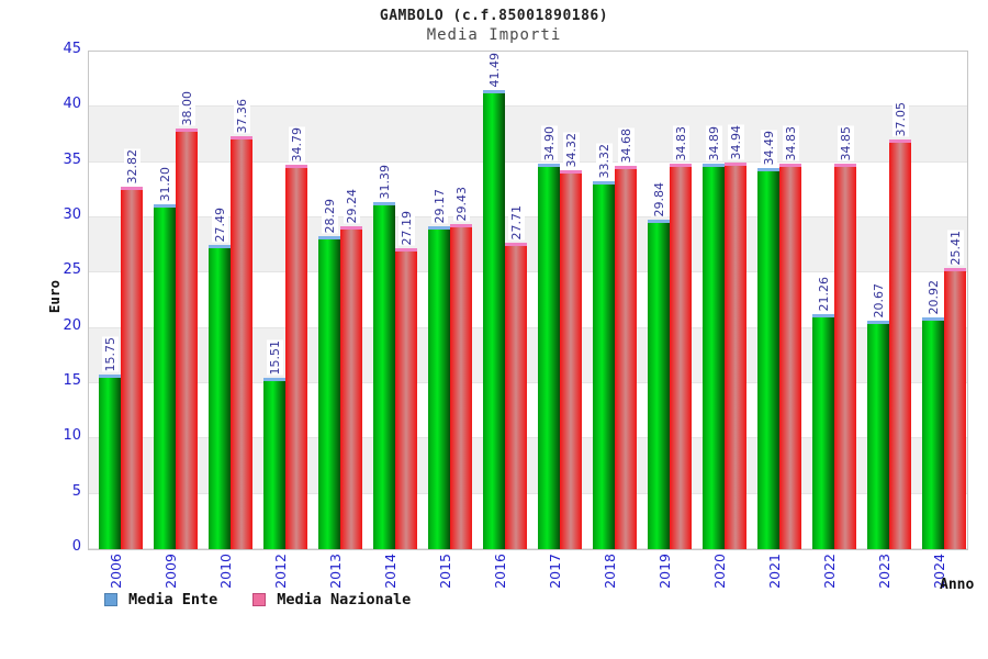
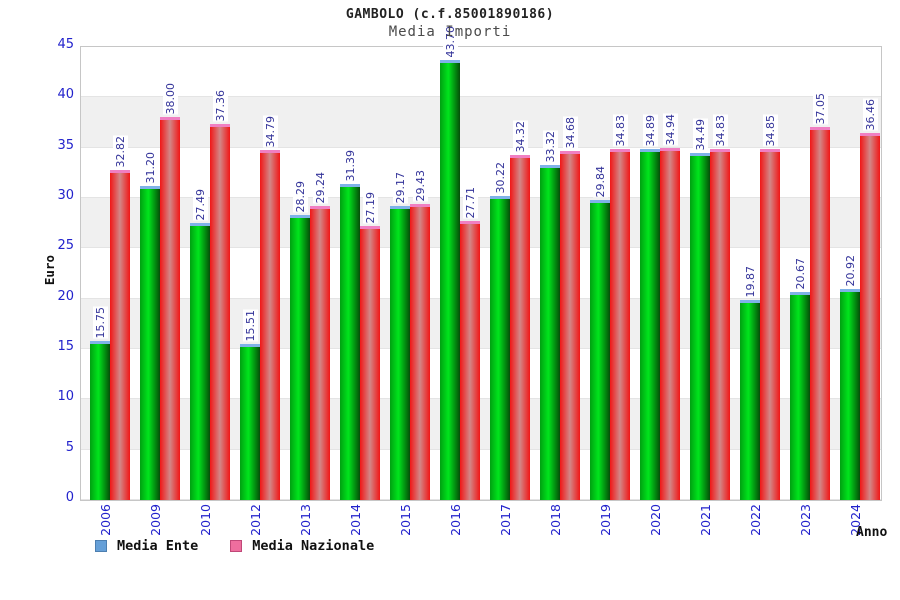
Media Ente/2016: 41.49 -> 43.70
Media Ente/2017: 34.90 -> 30.22
Media Ente/2022: 21.26 -> 19.87
Media Nazionale/2024: 25.41 -> 36.46
